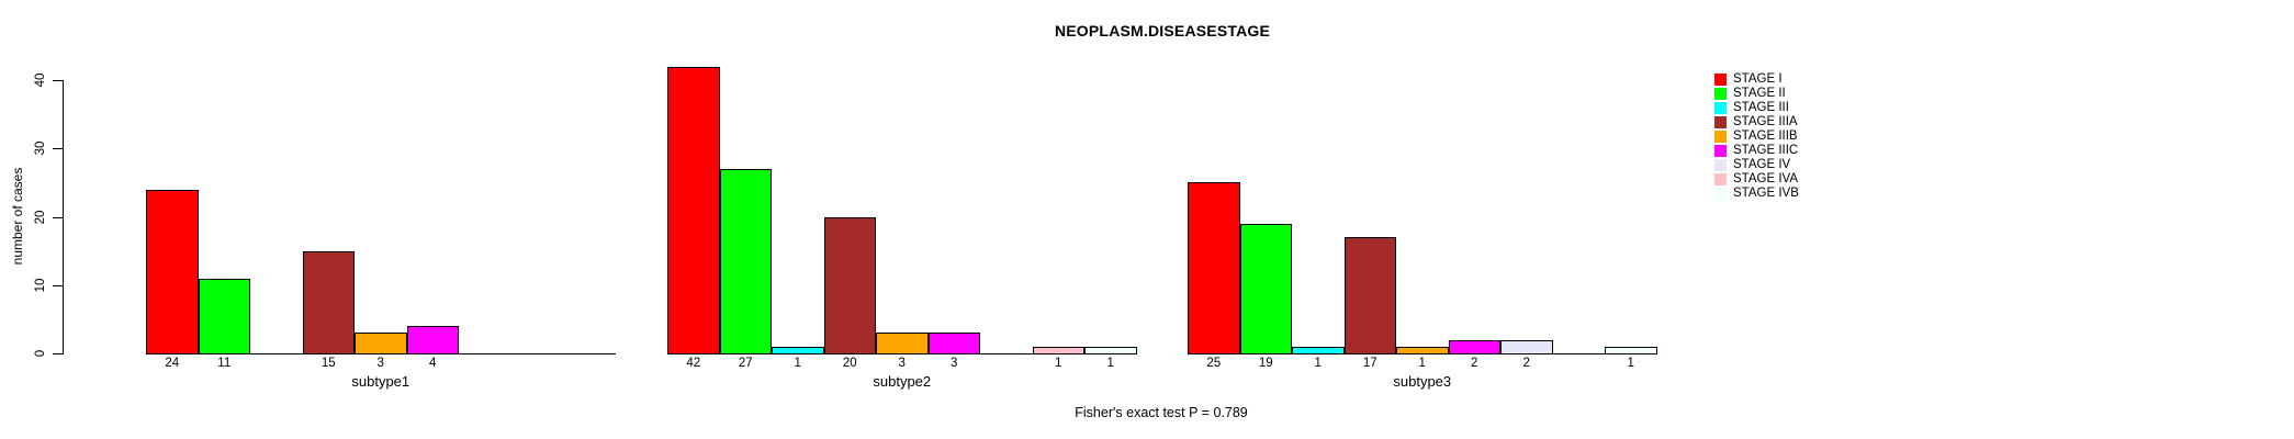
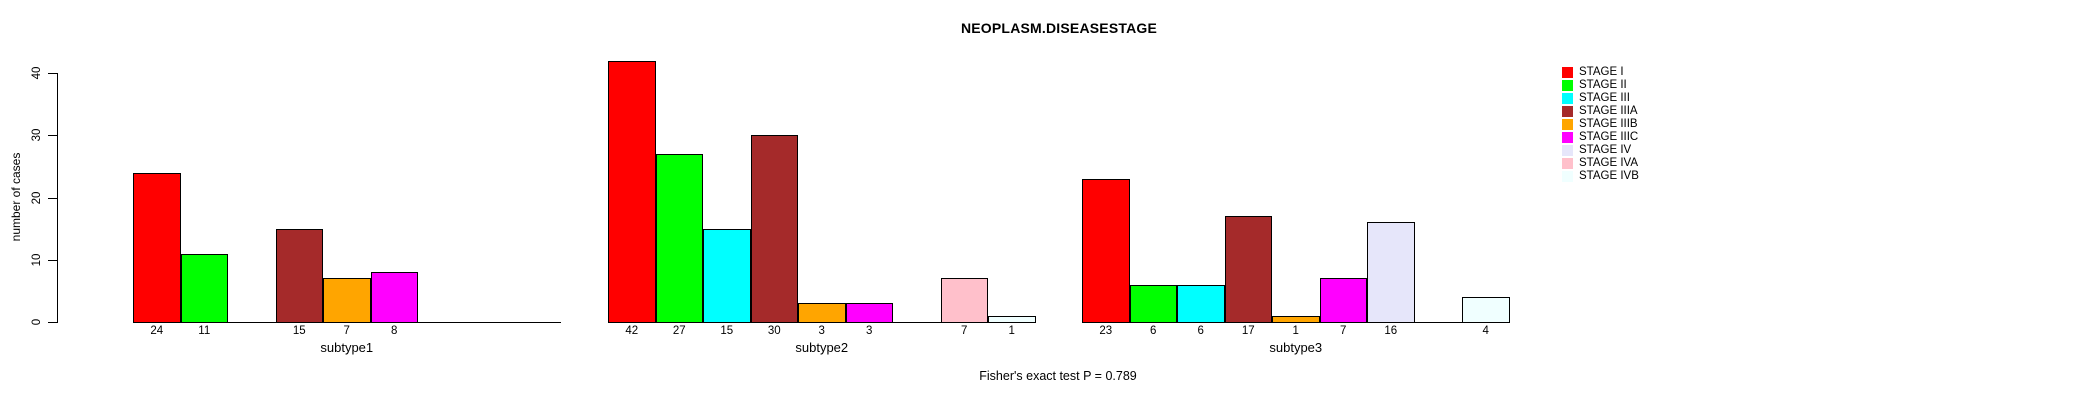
STAGE IIIB/subtype1: 3 -> 7
STAGE IIIC/subtype1: 4 -> 8
STAGE III/subtype2: 1 -> 15
STAGE IIIA/subtype2: 20 -> 30
STAGE IVA/subtype2: 1 -> 7
STAGE I/subtype3: 25 -> 23
STAGE II/subtype3: 19 -> 6
STAGE III/subtype3: 1 -> 6
STAGE IIIC/subtype3: 2 -> 7
STAGE IV/subtype3: 2 -> 16
STAGE IVB/subtype3: 1 -> 4
